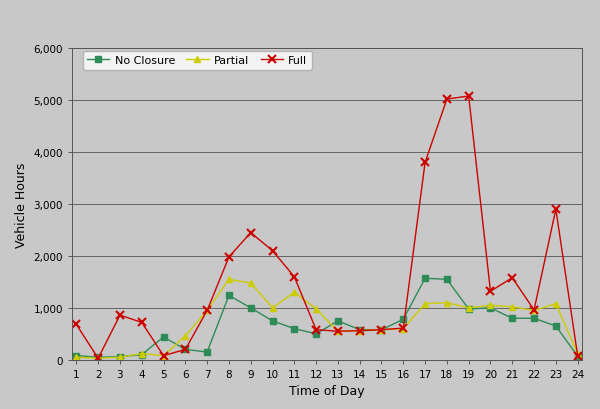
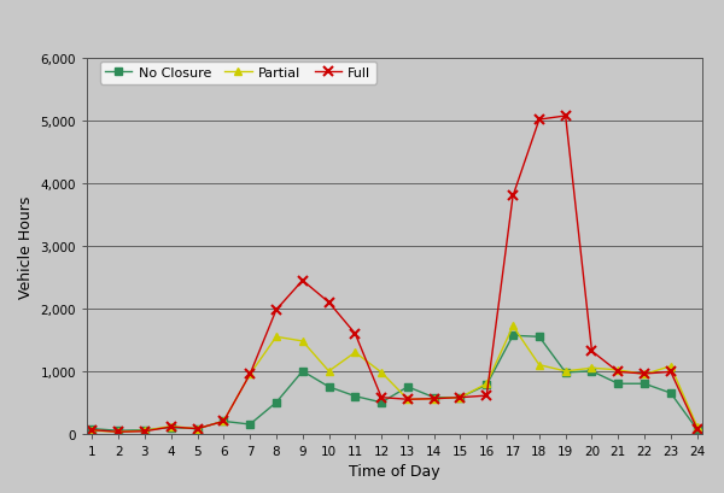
Full/1: 680 -> 60
Full/3: 860 -> 40
Full/4: 720 -> 110
No Closure/5: 440 -> 80
Partial/6: 460 -> 200
No Closure/8: 1,240 -> 500
Partial/16: 600 -> 800
Partial/17: 1,080 -> 1,720
Full/21: 1,580 -> 990
Full/23: 2,900 -> 990
